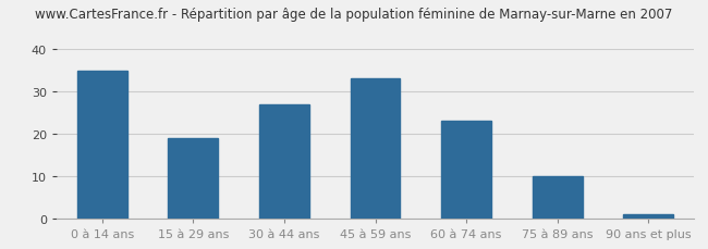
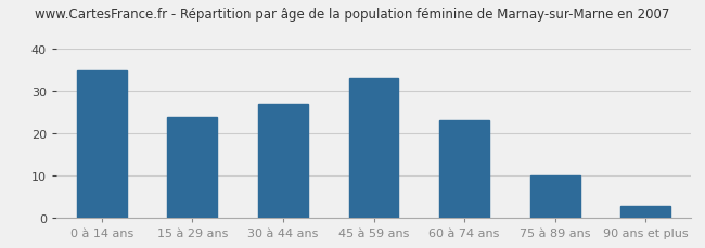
15 à 29 ans: 19 -> 24
90 ans et plus: 1 -> 3
